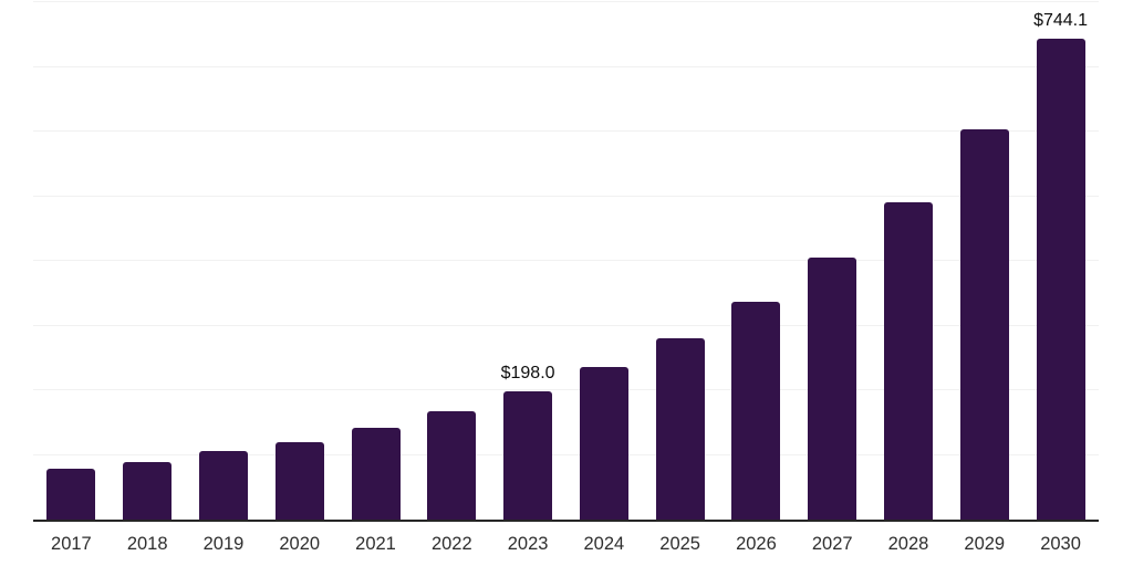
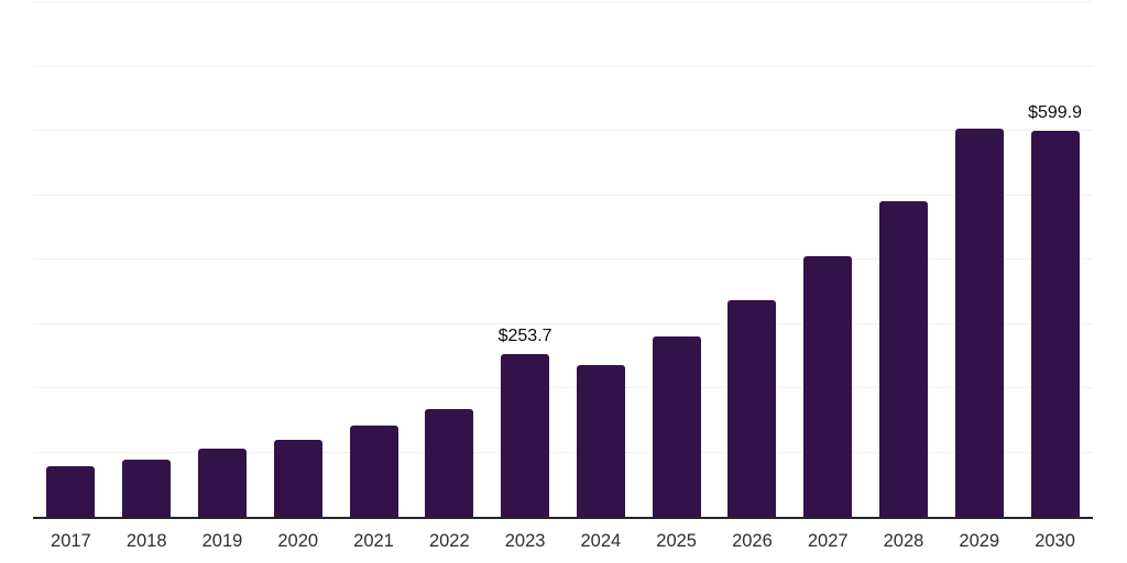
2023: $198.0 -> $253.7
2030: $744.1 -> $599.9
